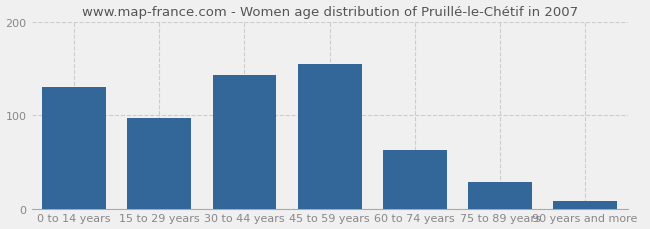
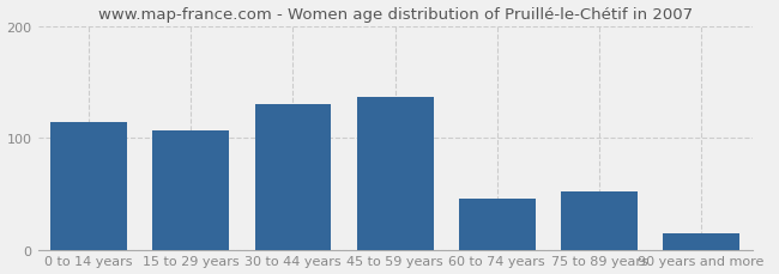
0 to 14 years: 130 -> 114
15 to 29 years: 97 -> 106
30 to 44 years: 143 -> 130
45 to 59 years: 155 -> 136
60 to 74 years: 63 -> 46
75 to 89 years: 28 -> 52
90 years and more: 8 -> 14
